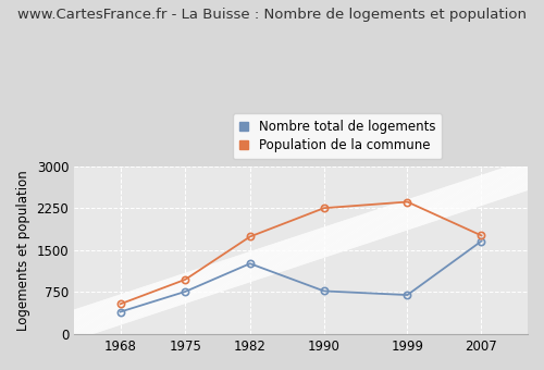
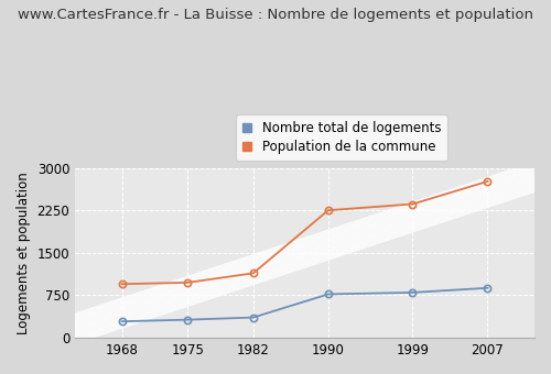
Nombre total de logements/1968: 400 -> 290
Population de la commune/1968: 540 -> 950
Nombre total de logements/1975: 760 -> 320
Nombre total de logements/1982: 1260 -> 360
Population de la commune/1982: 1740 -> 1140
Nombre total de logements/1999: 700 -> 800
Nombre total de logements/2007: 1660 -> 880
Population de la commune/2007: 1760 -> 2760
